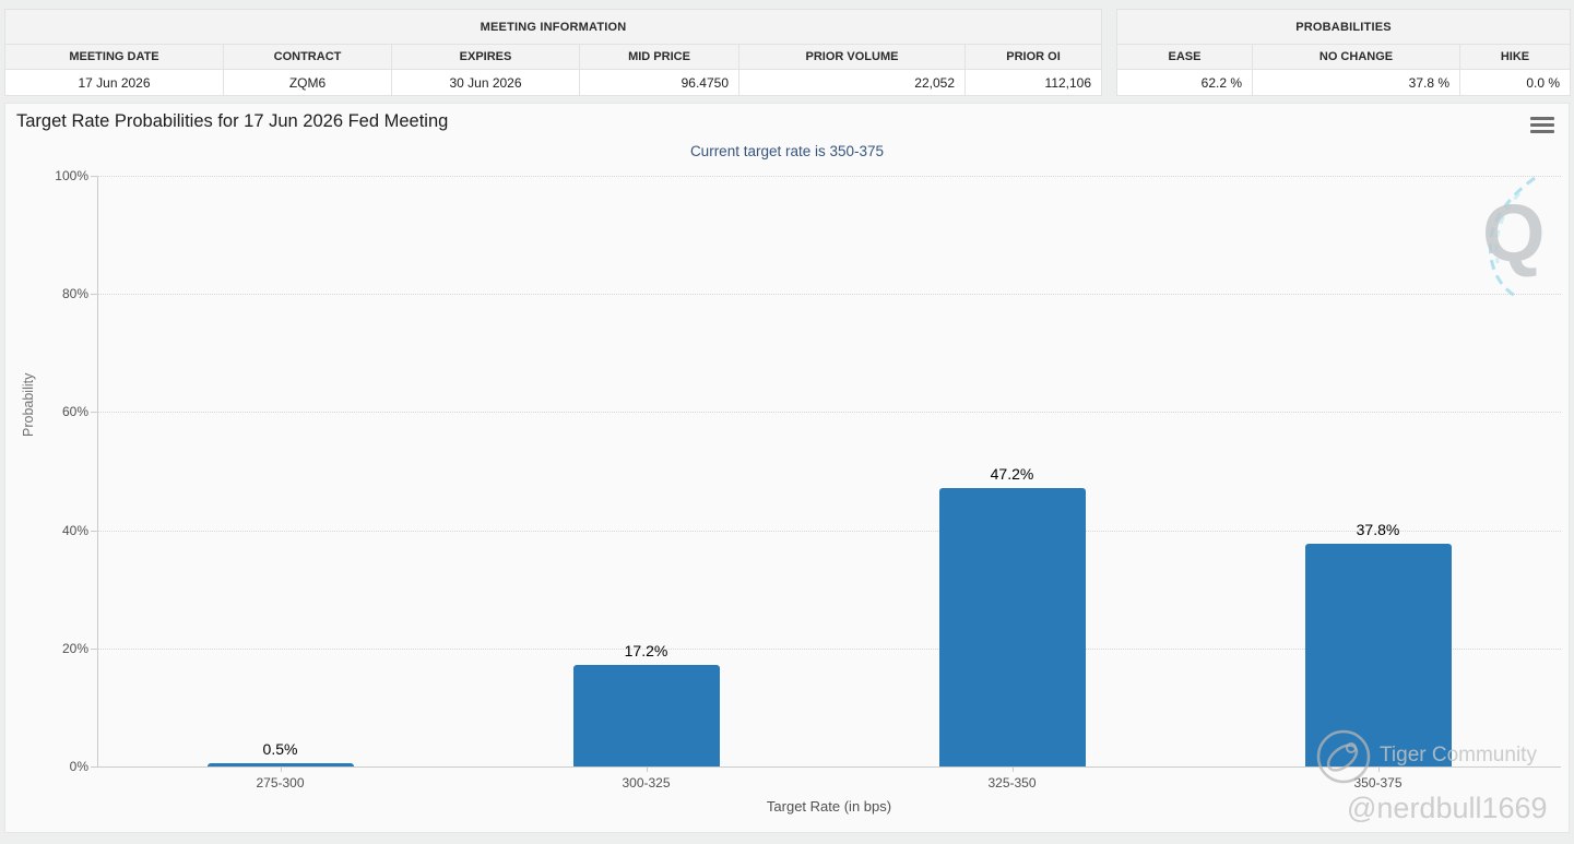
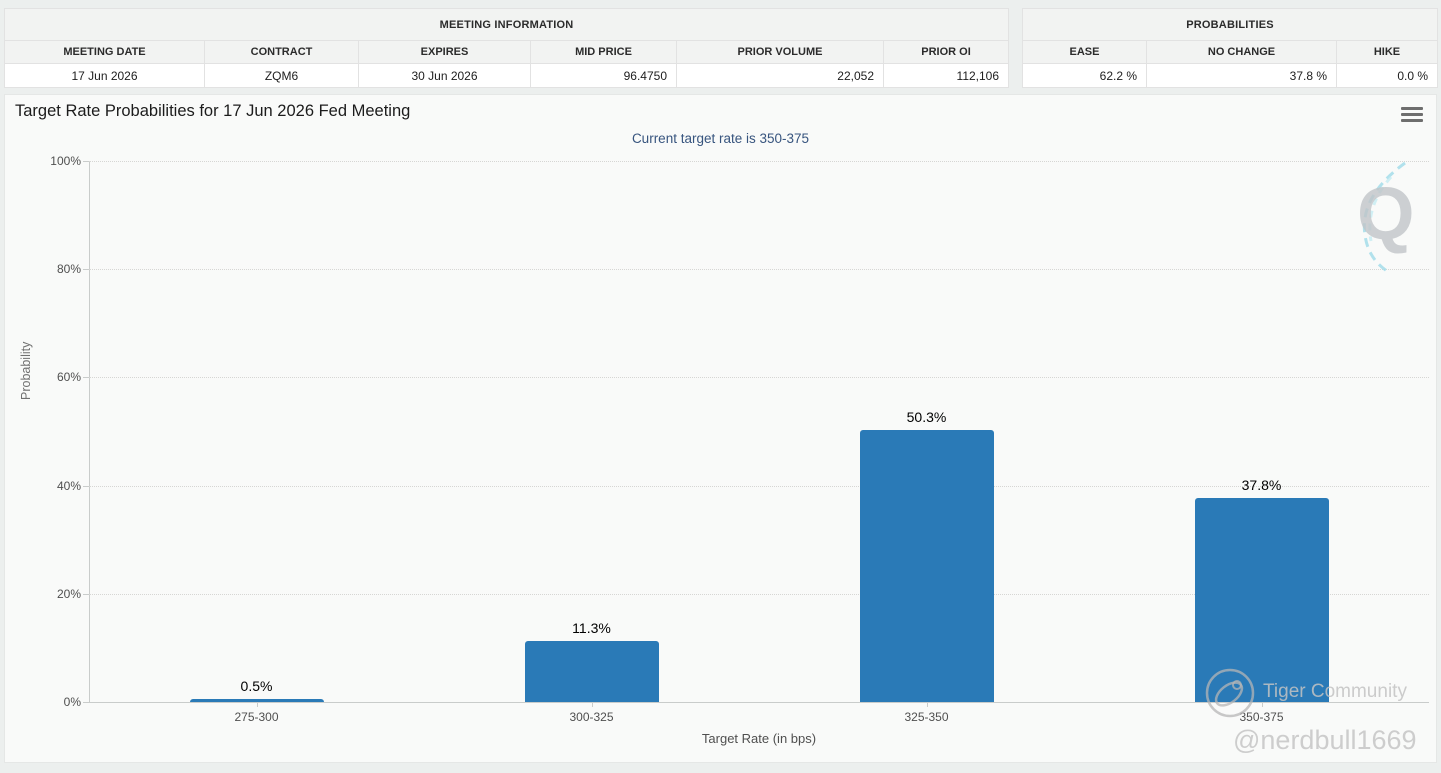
300-325: 17.2% -> 11.3%
325-350: 47.2% -> 50.3%
